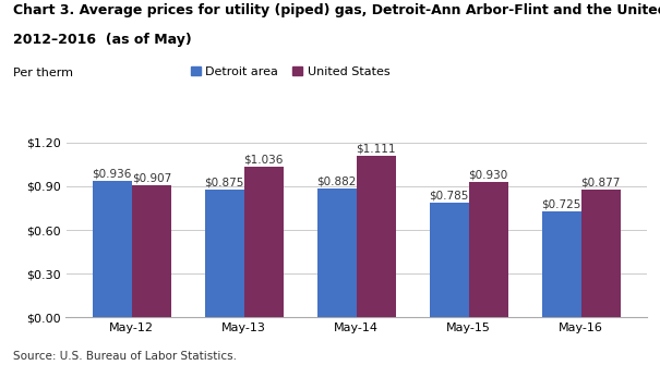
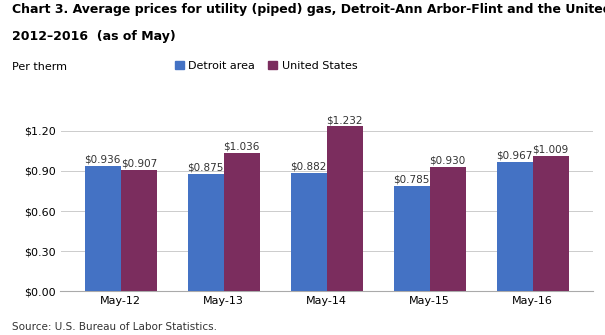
United States/May-14: $1.111 -> $1.232
Detroit area/May-16: $0.725 -> $0.967
United States/May-16: $0.877 -> $1.009
